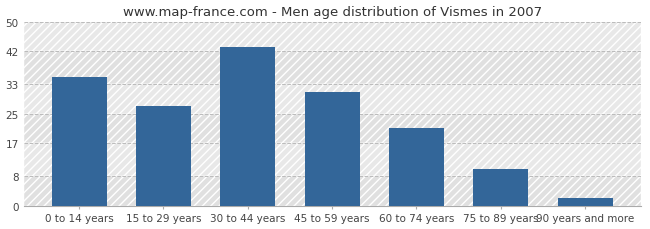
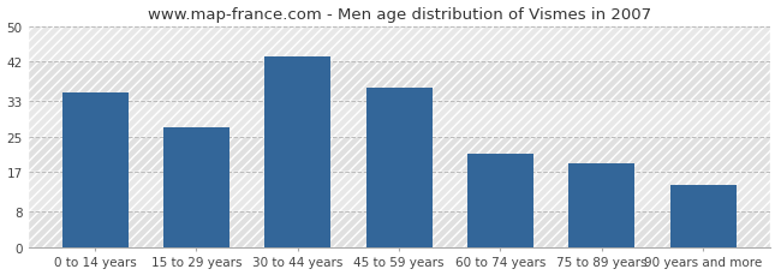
45 to 59 years: 31 -> 36
75 to 89 years: 10 -> 19
90 years and more: 2 -> 14
